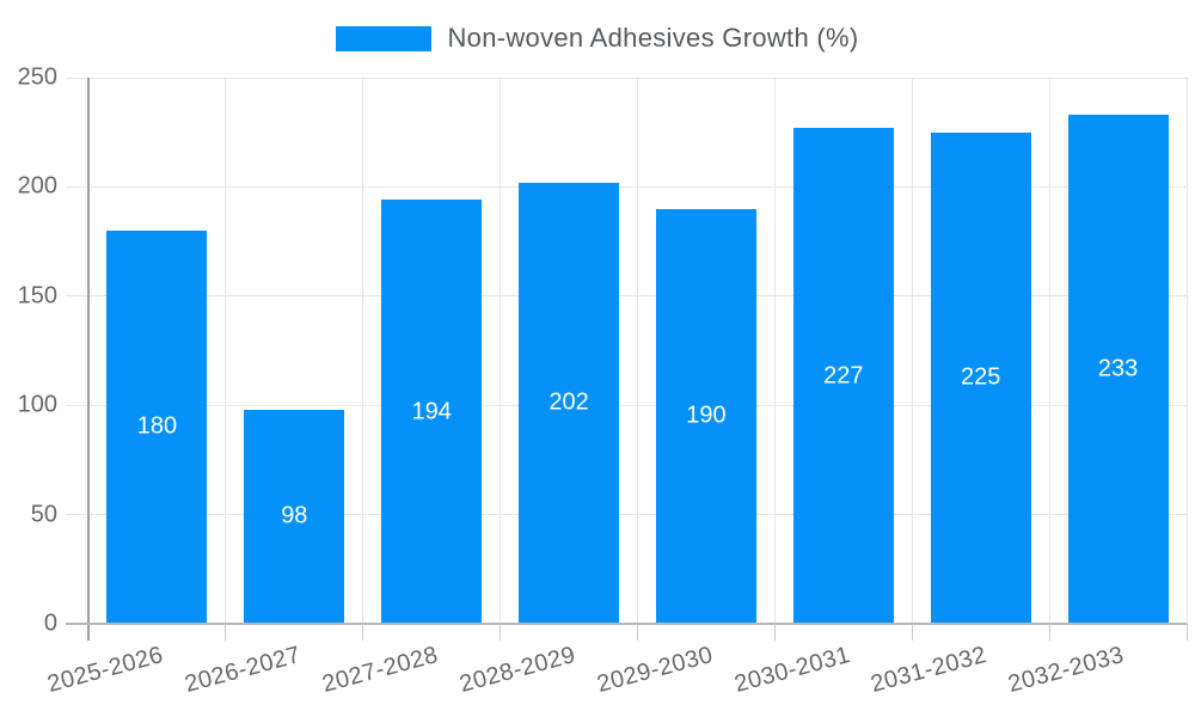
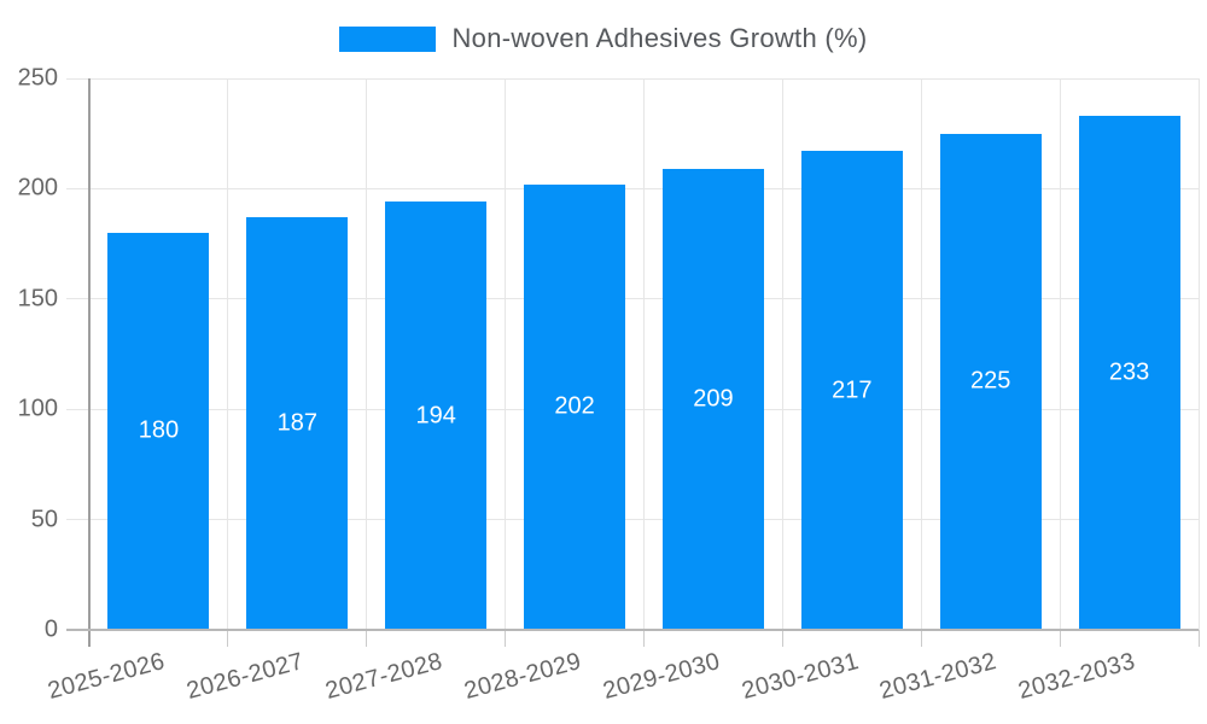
2026-2027: 98 -> 187
2029-2030: 190 -> 209
2030-2031: 227 -> 217
